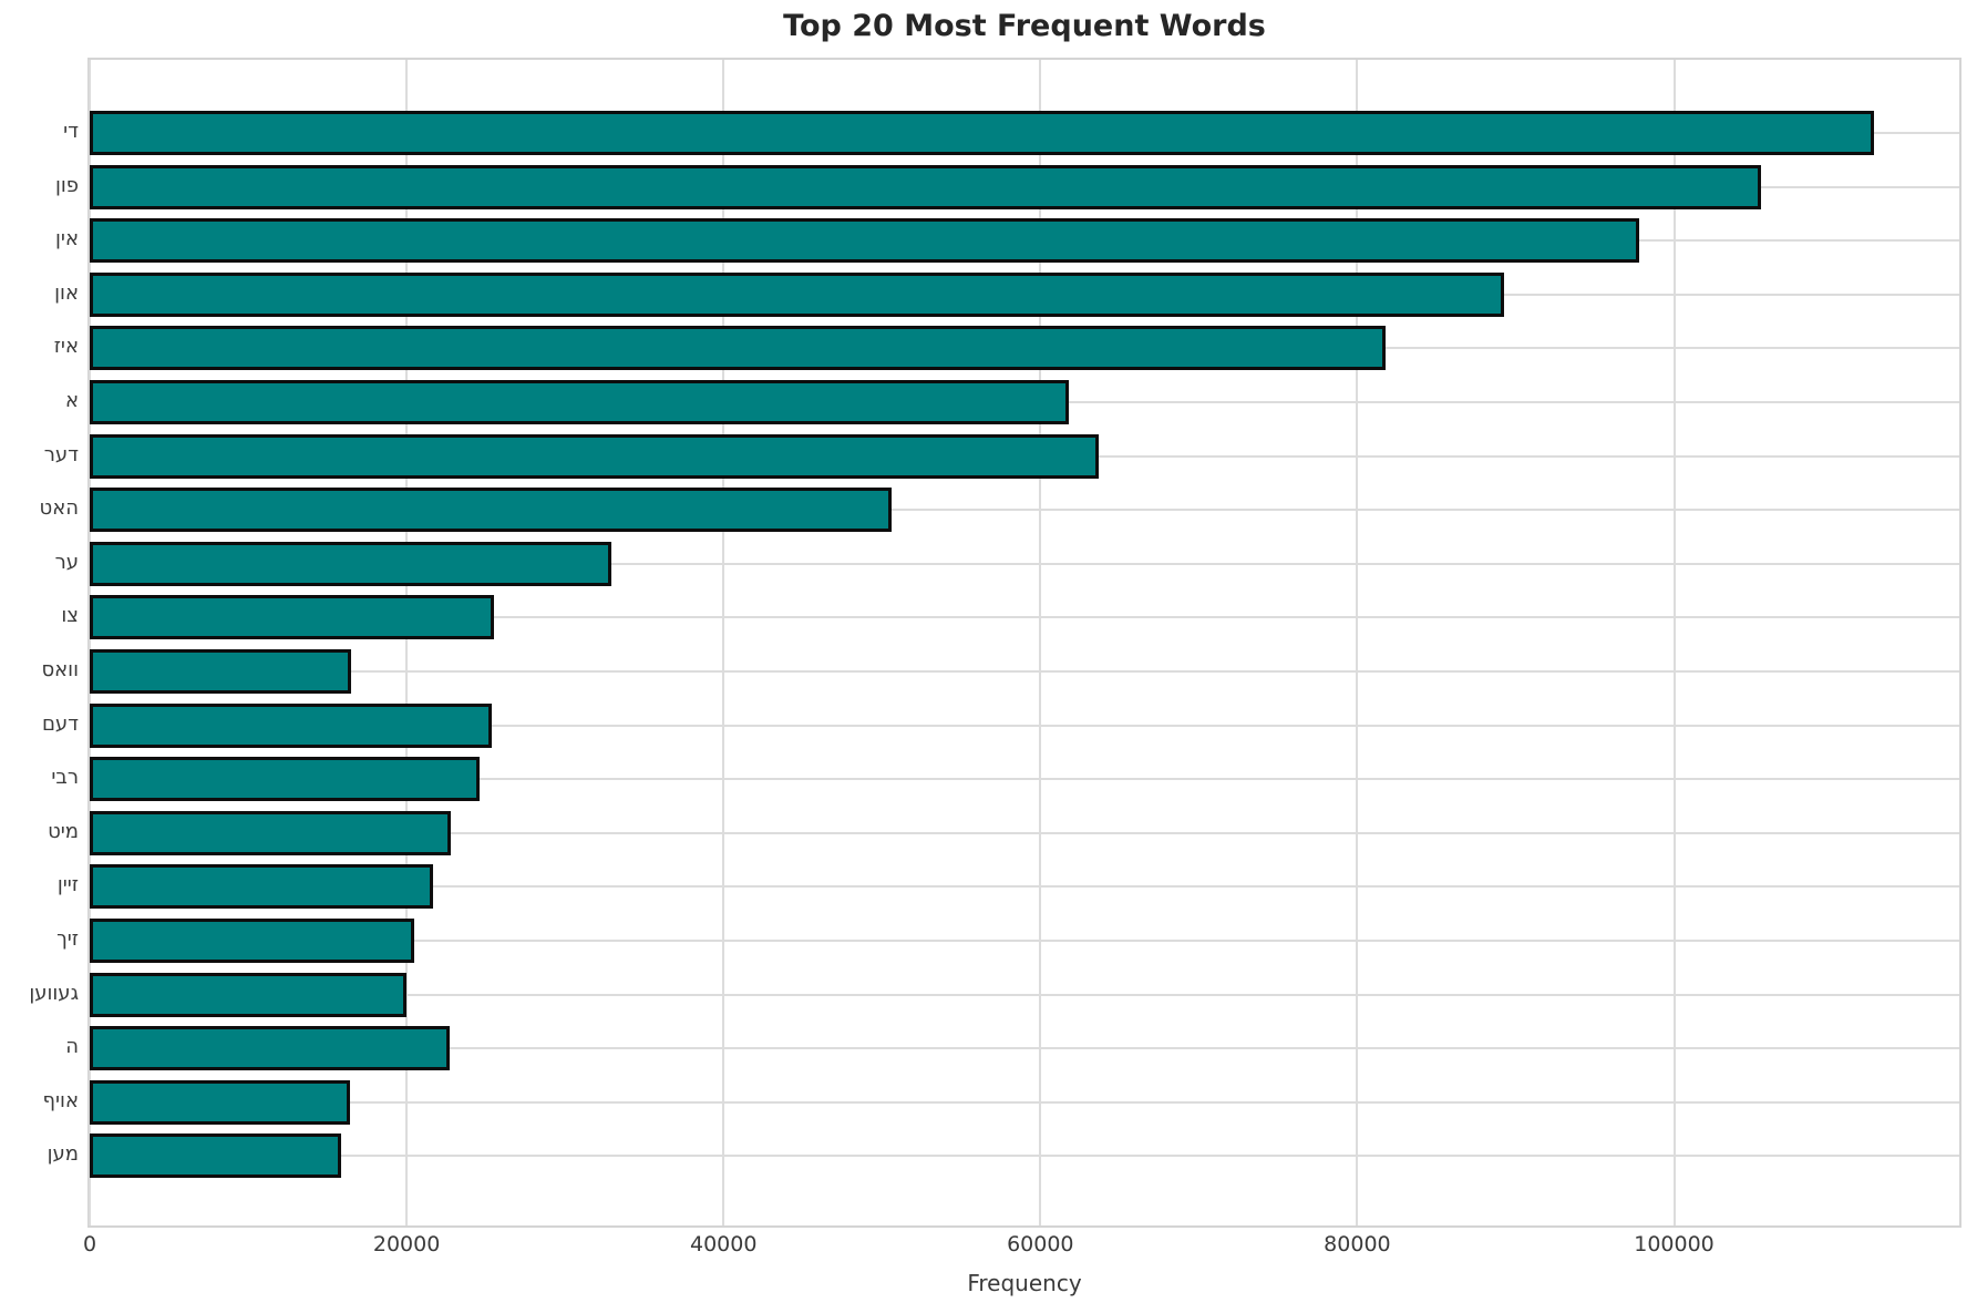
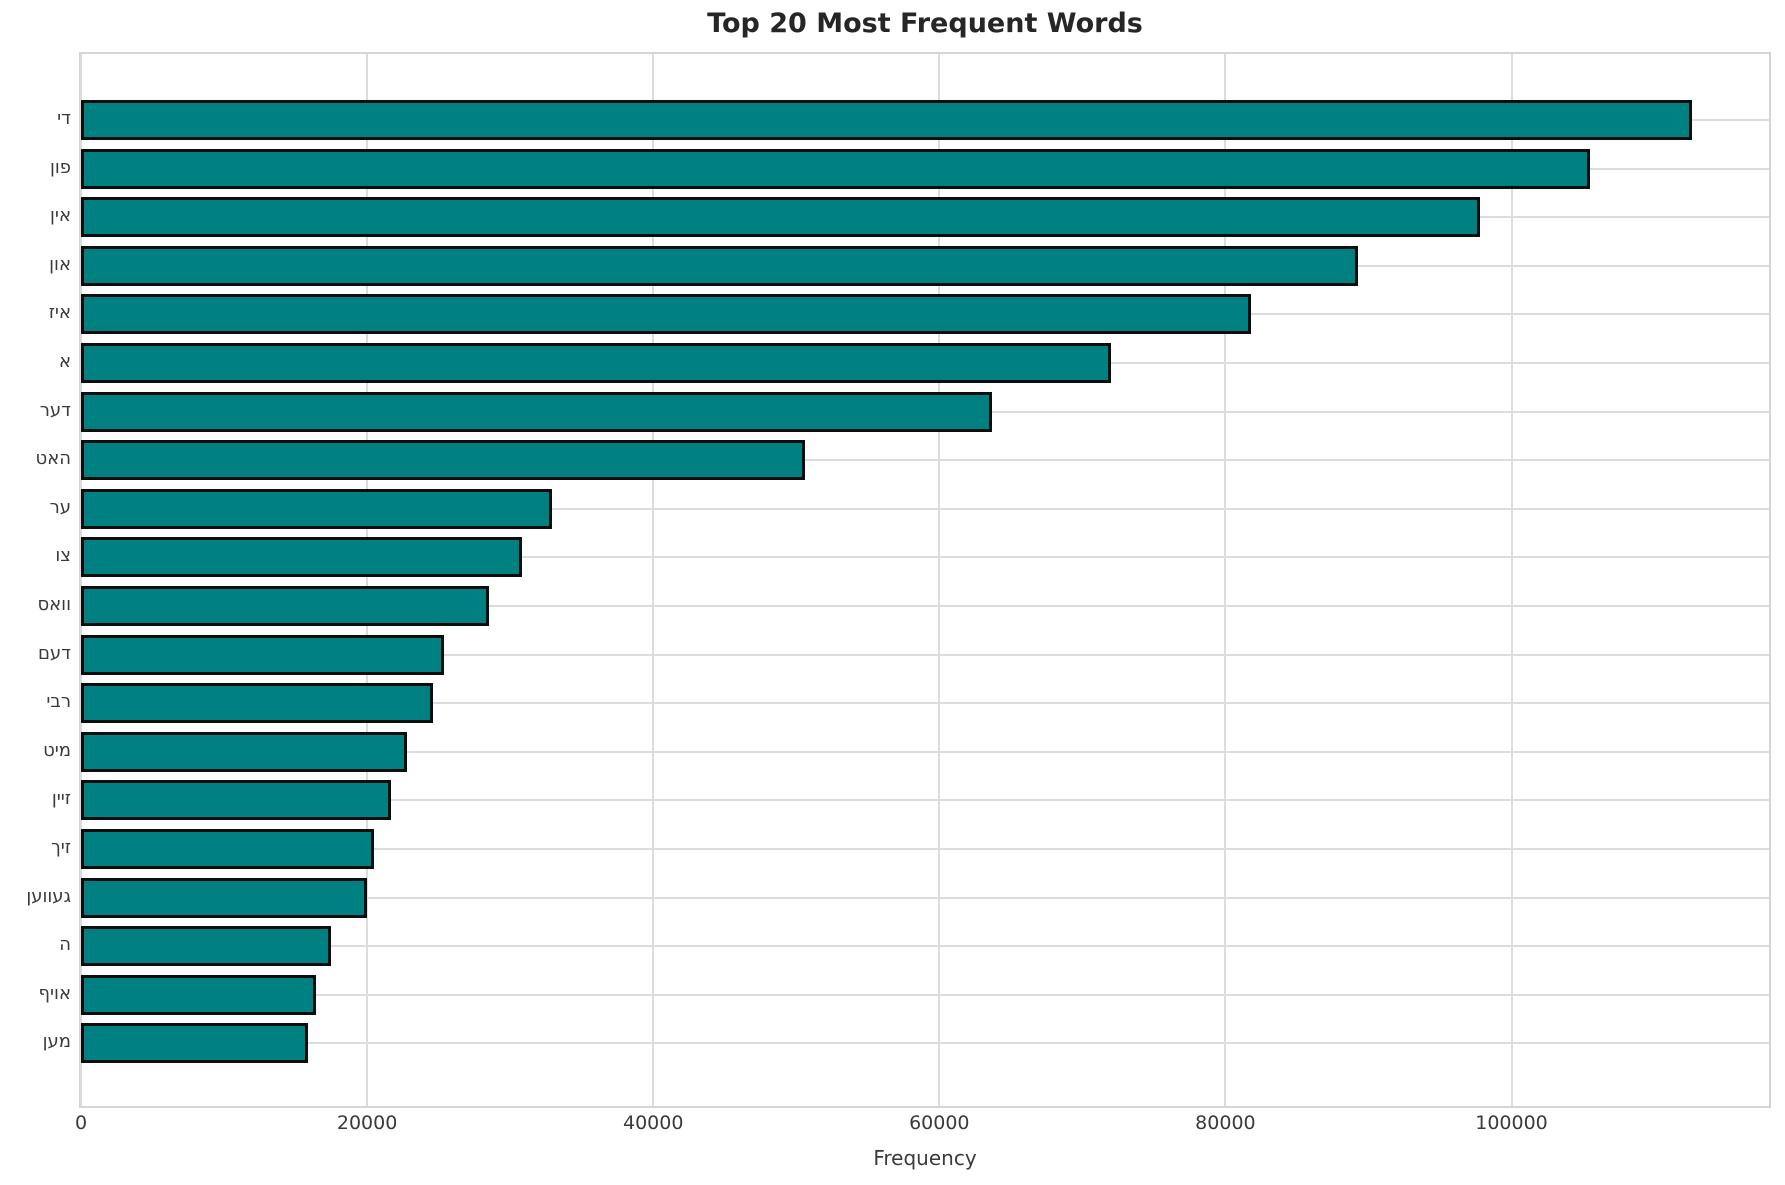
א: 61800 -> 72000
צו: 25500 -> 30800
וואס: 16500 -> 28500
ה: 22700 -> 17500
